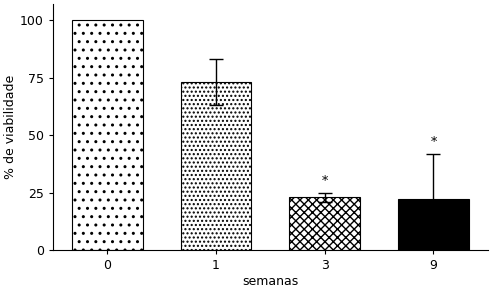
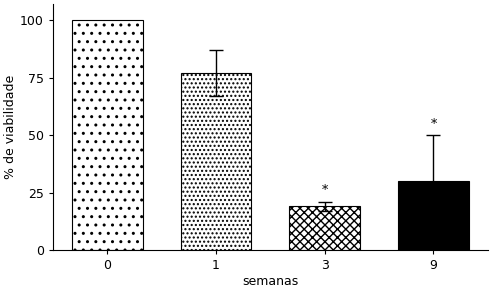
1: 73 -> 77
3: 23 -> 19
9: 22 -> 30
